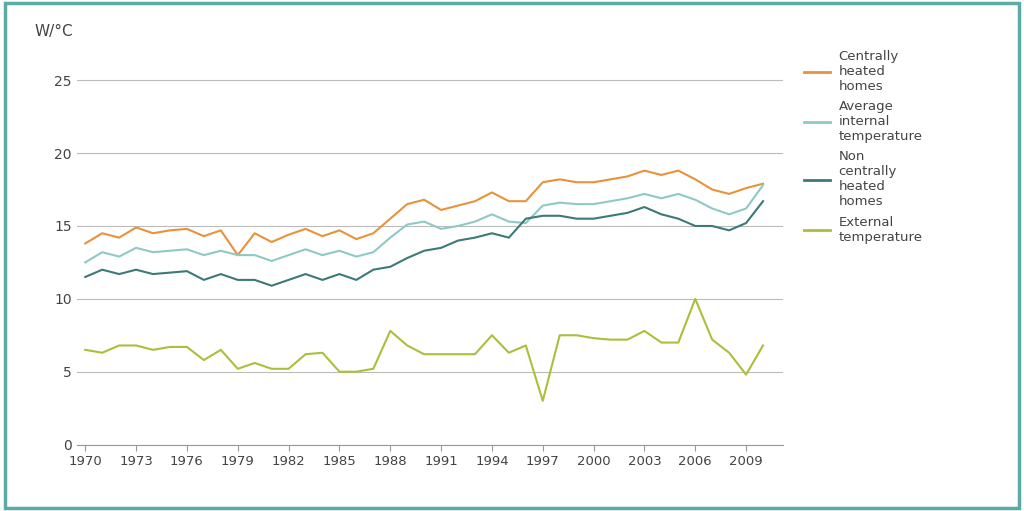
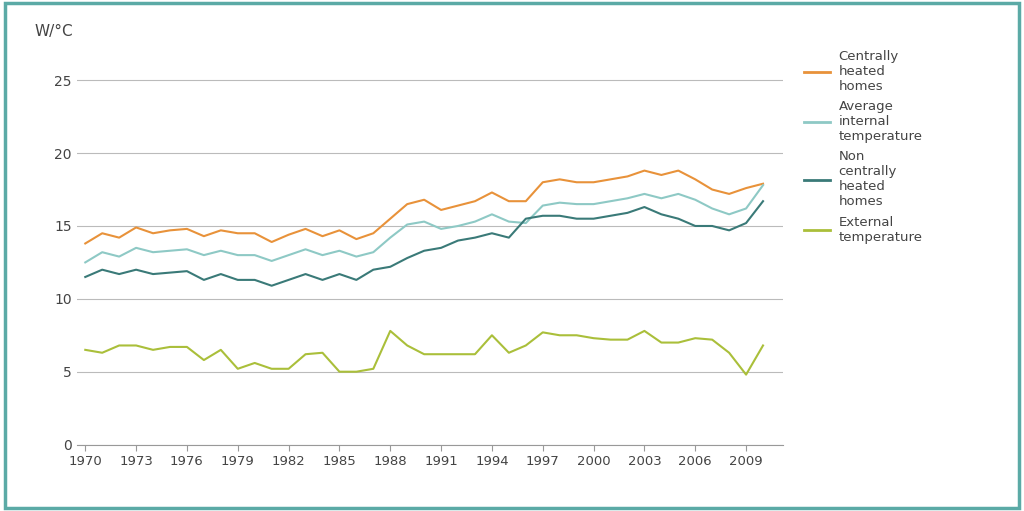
Centrally heated homes/1979: 13.0 -> 14.5
External temperature/1997: 3.0 -> 7.7
External temperature/2006: 10.0 -> 7.3
